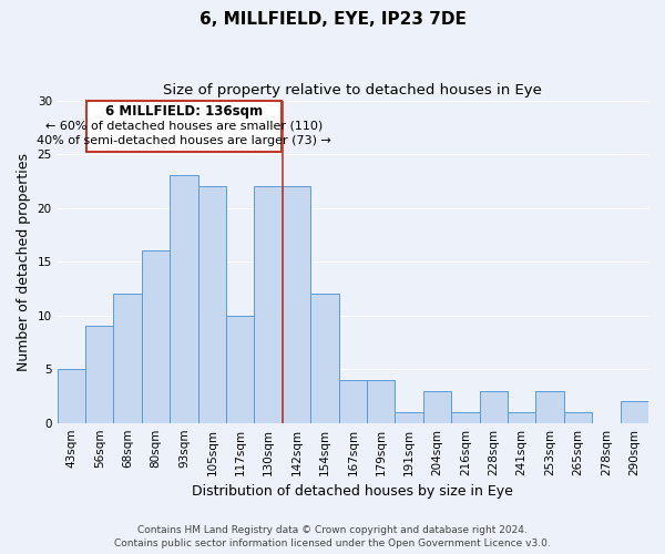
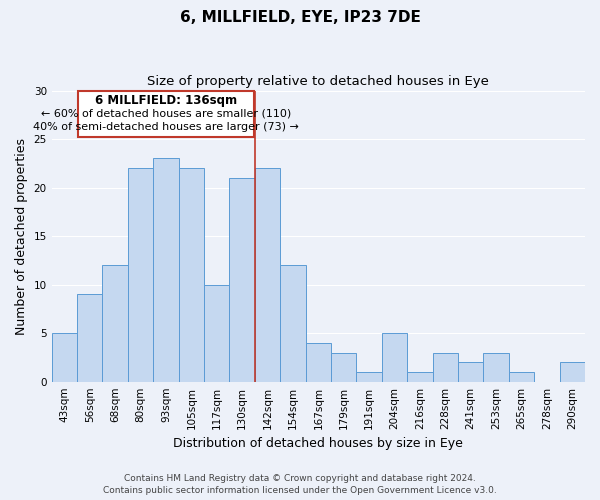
80sqm: 16 -> 22
130sqm: 22 -> 21
179sqm: 4 -> 3
204sqm: 3 -> 5
241sqm: 1 -> 2
